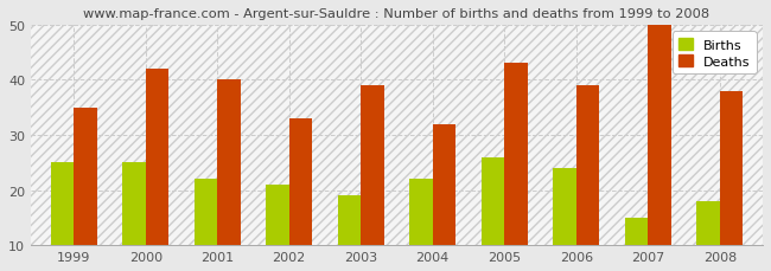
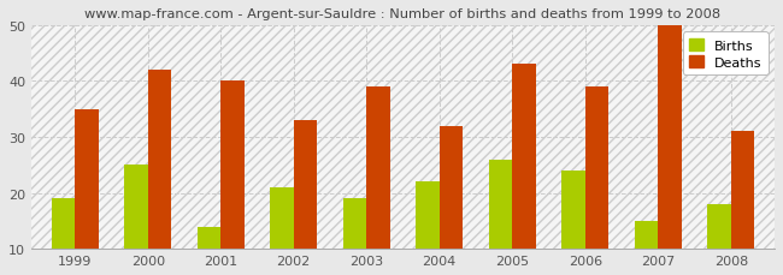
Births/1999: 25 -> 19
Births/2001: 22 -> 14
Deaths/2008: 38 -> 31
